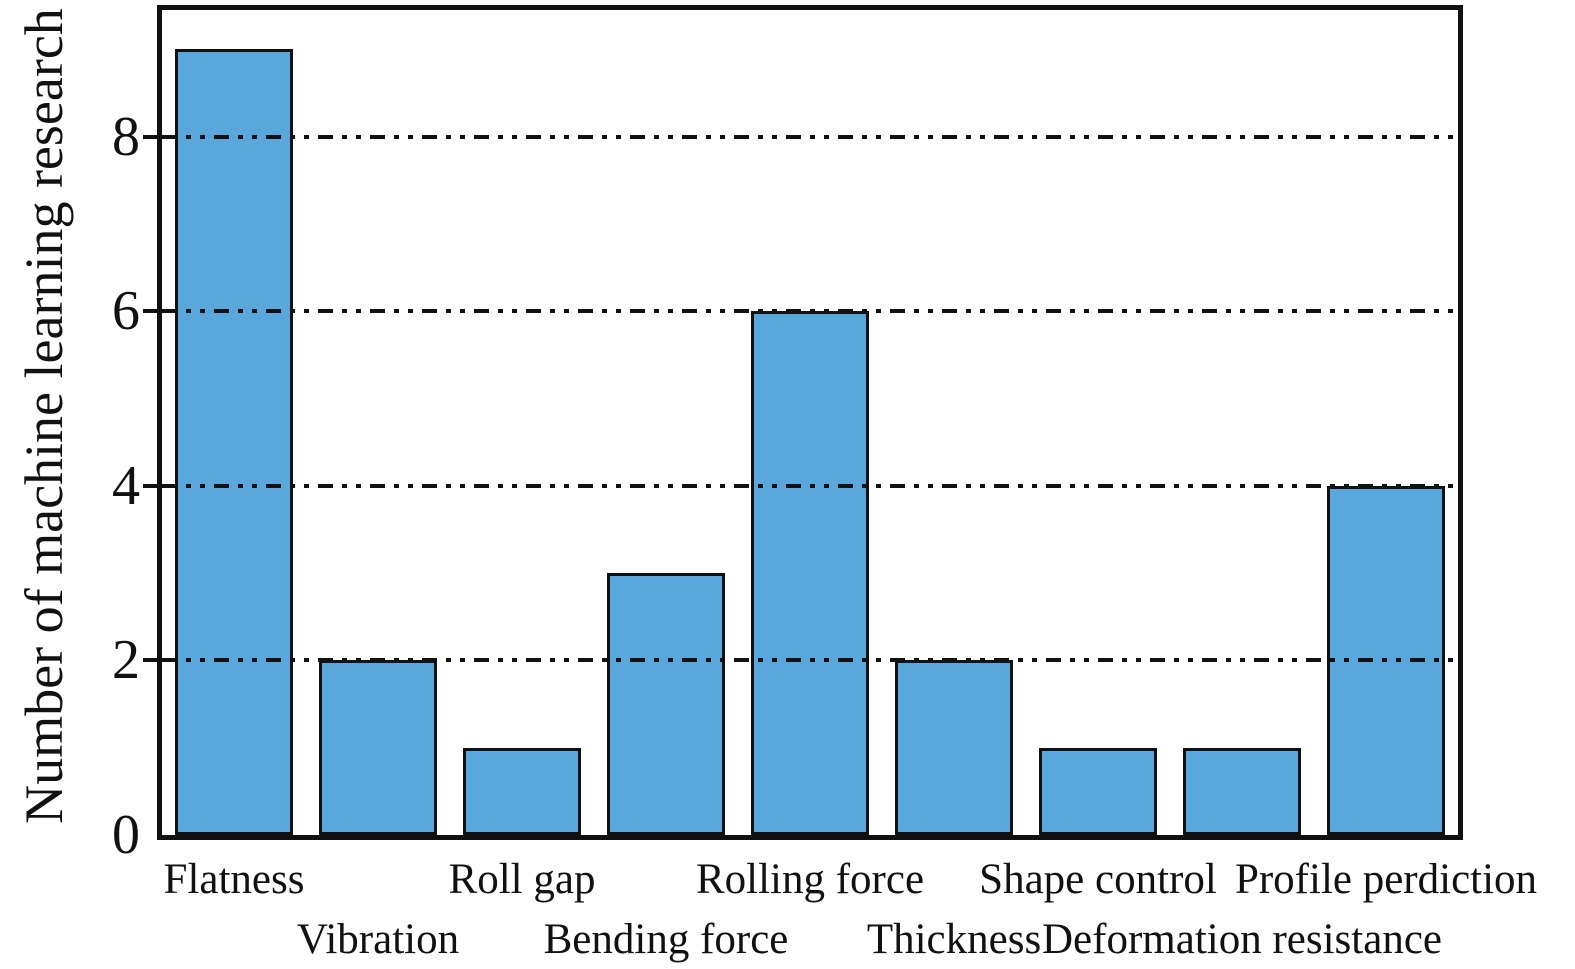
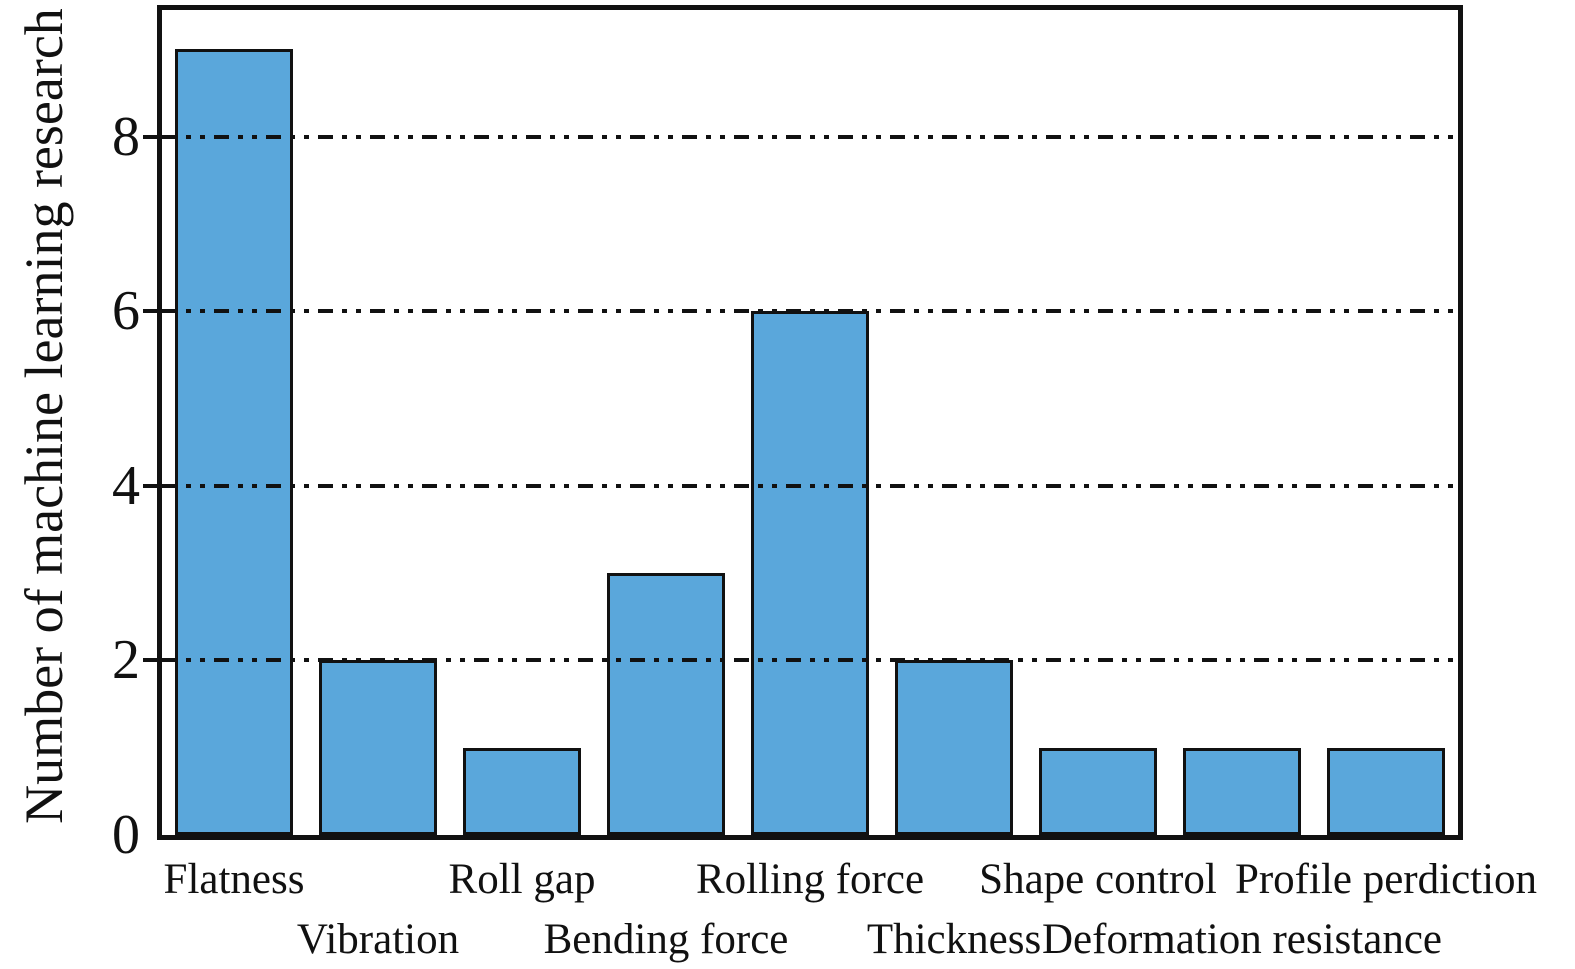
Profile perdiction: 4 -> 1
